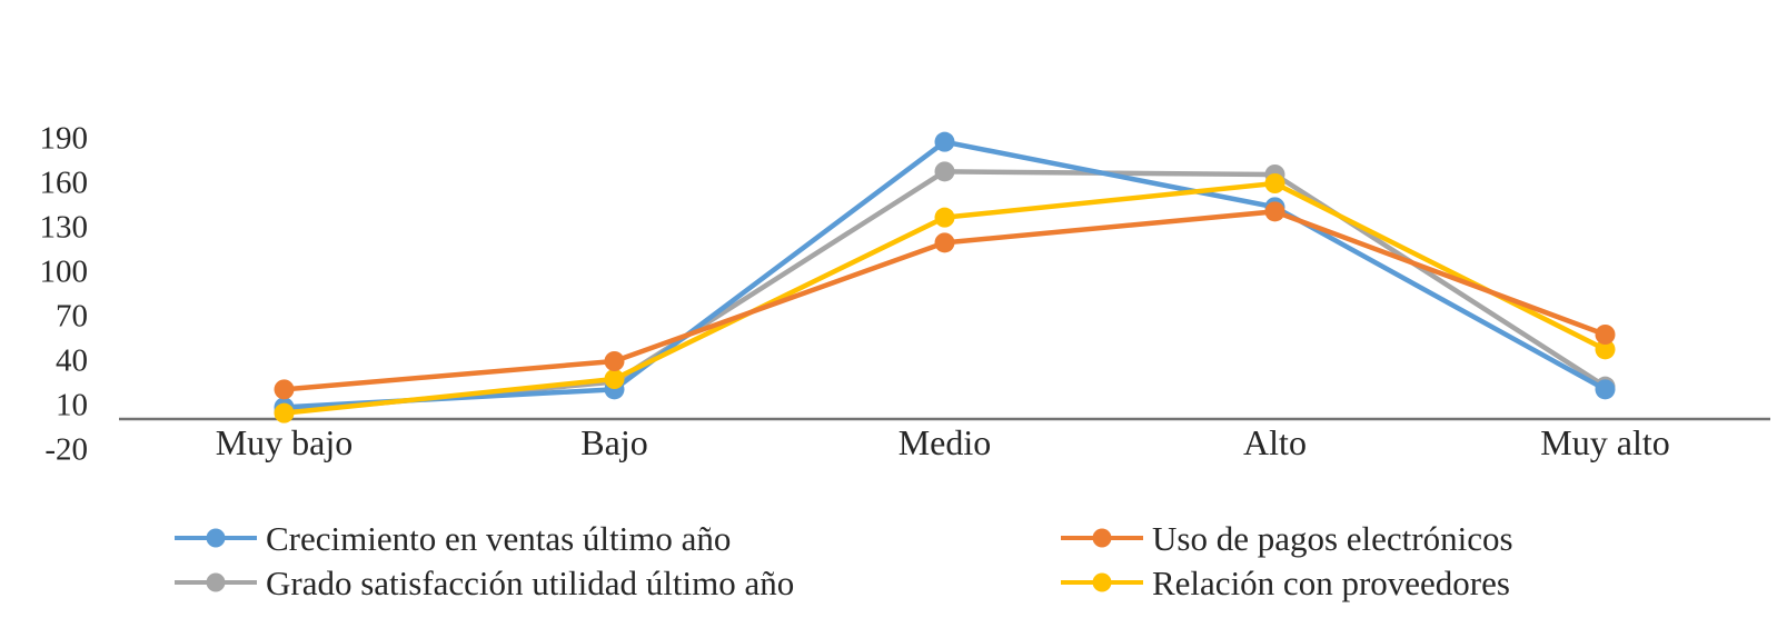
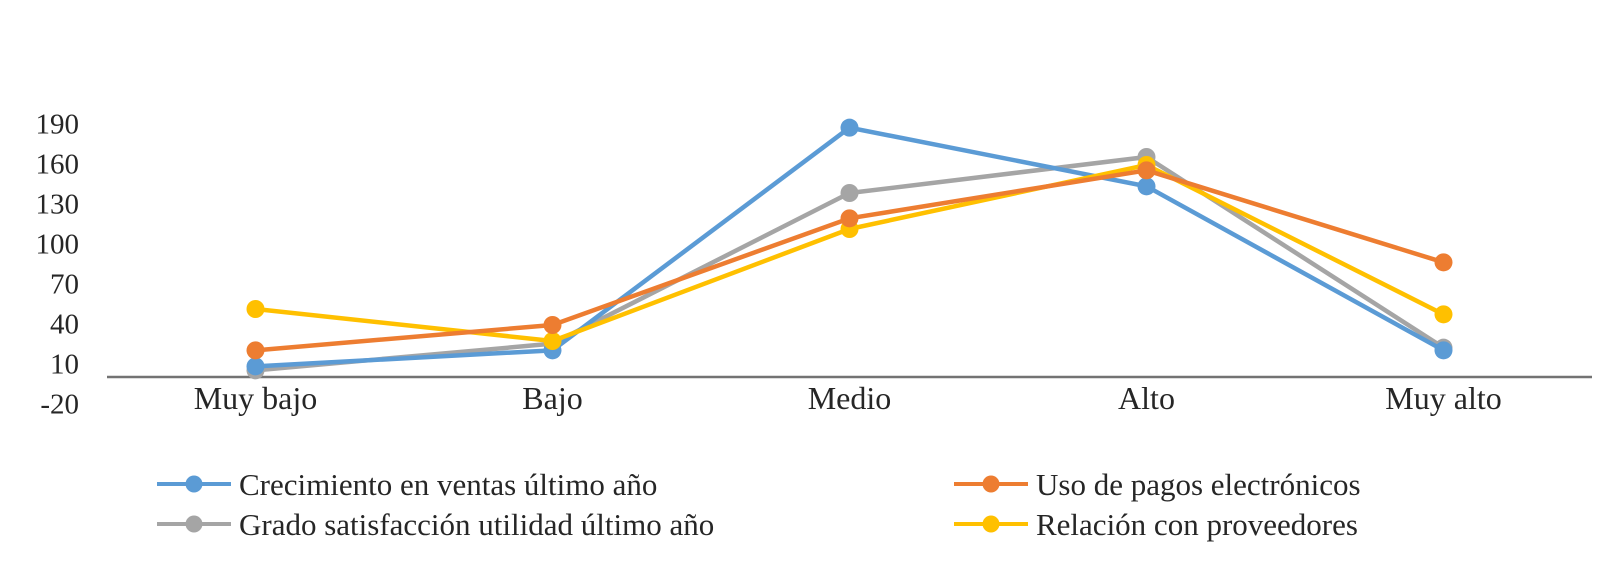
Relación con proveedores/Muy bajo: 4 -> 51
Grado satisfacción utilidad último año/Medio: 167 -> 138
Relación con proveedores/Medio: 136 -> 111
Uso de pagos electrónicos/Alto: 140 -> 155
Uso de pagos electrónicos/Muy alto: 57 -> 86
